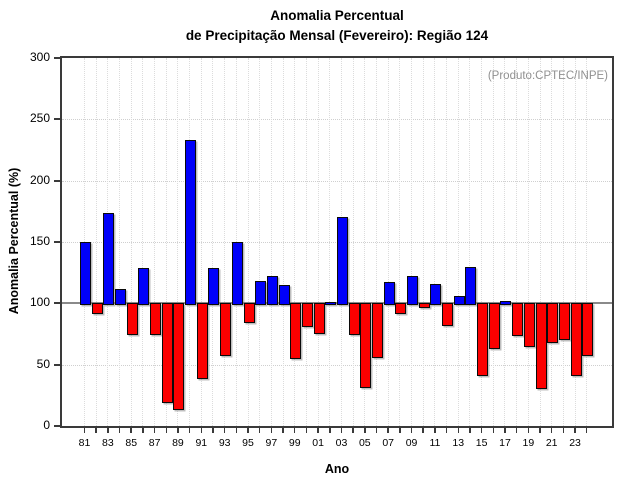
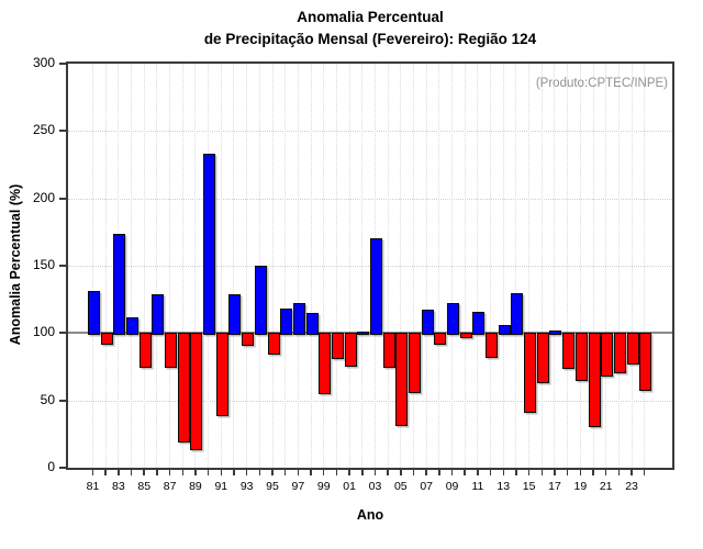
81: 150 -> 131
93: 59 -> 92
23: 42 -> 78
